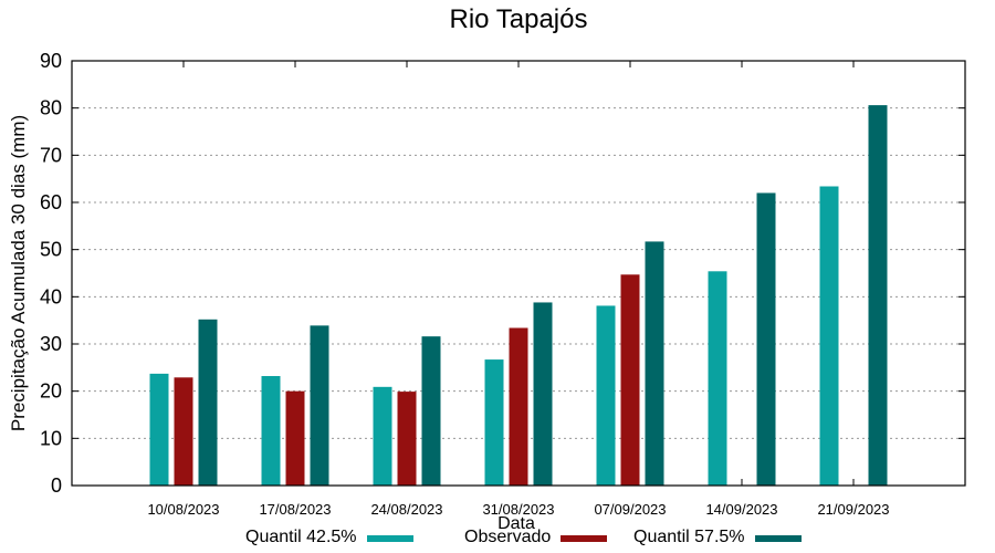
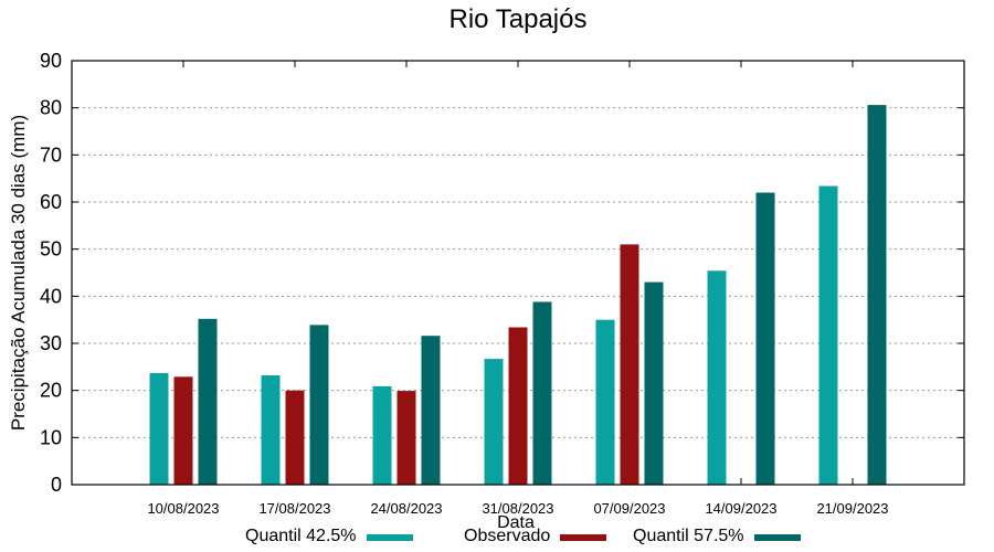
Quantil 42.5%/07/09/2023: 38 -> 35
Observado/07/09/2023: 45 -> 51
Quantil 57.5%/07/09/2023: 52 -> 43
